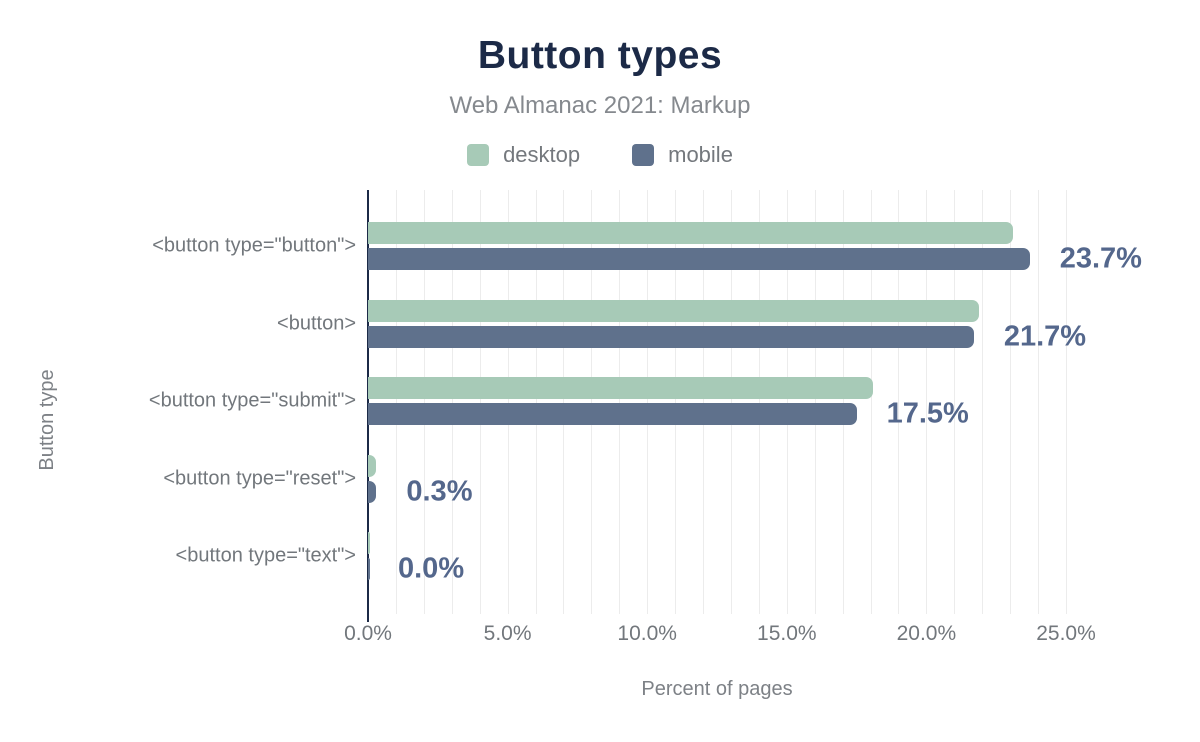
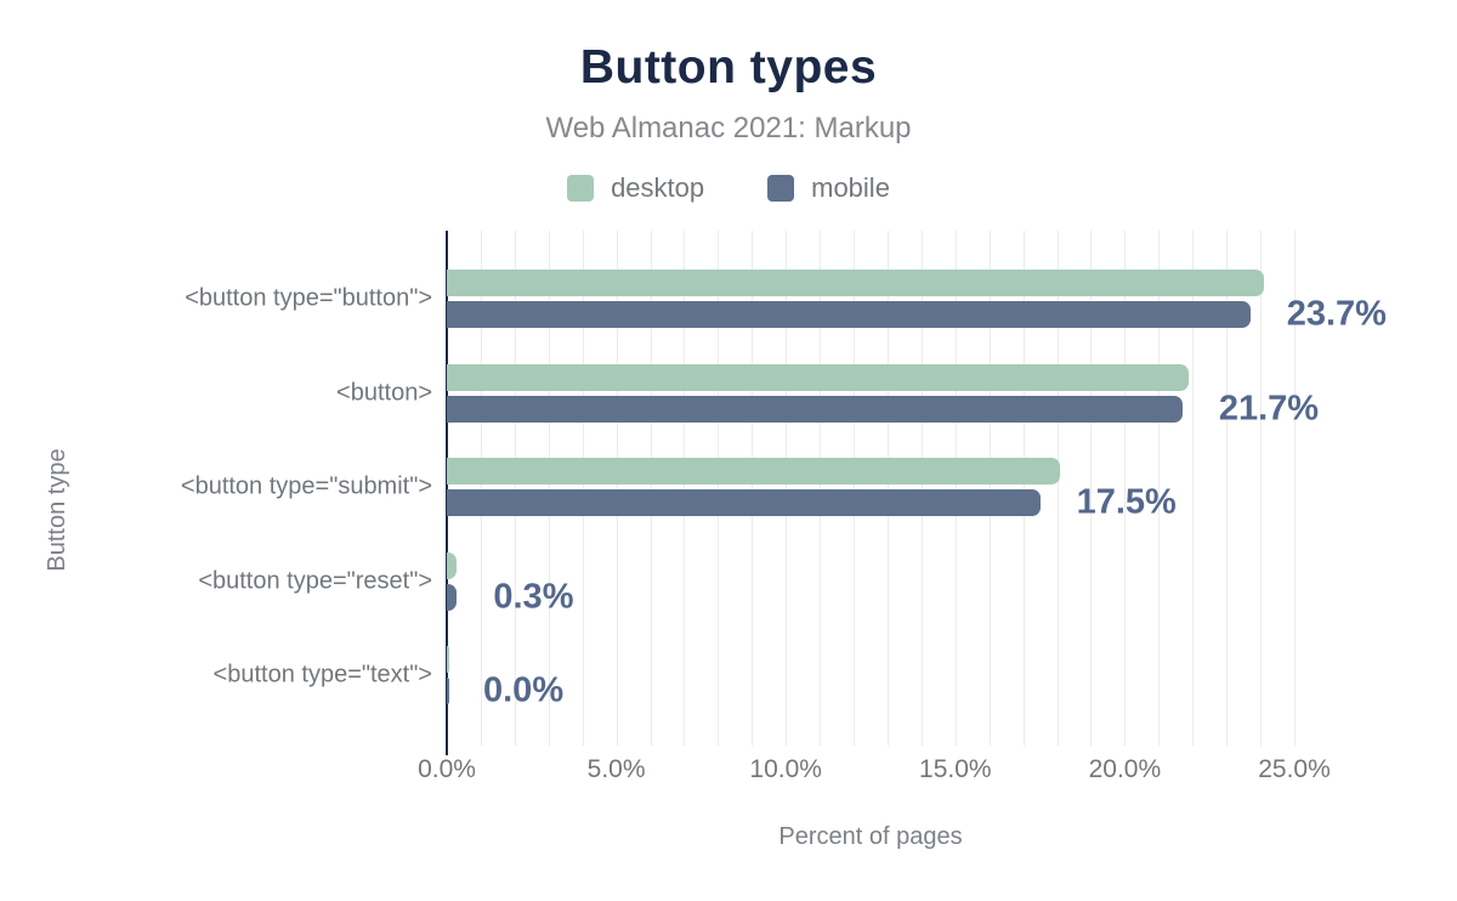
desktop/<button type="button">: 23.1% -> 24.1%
